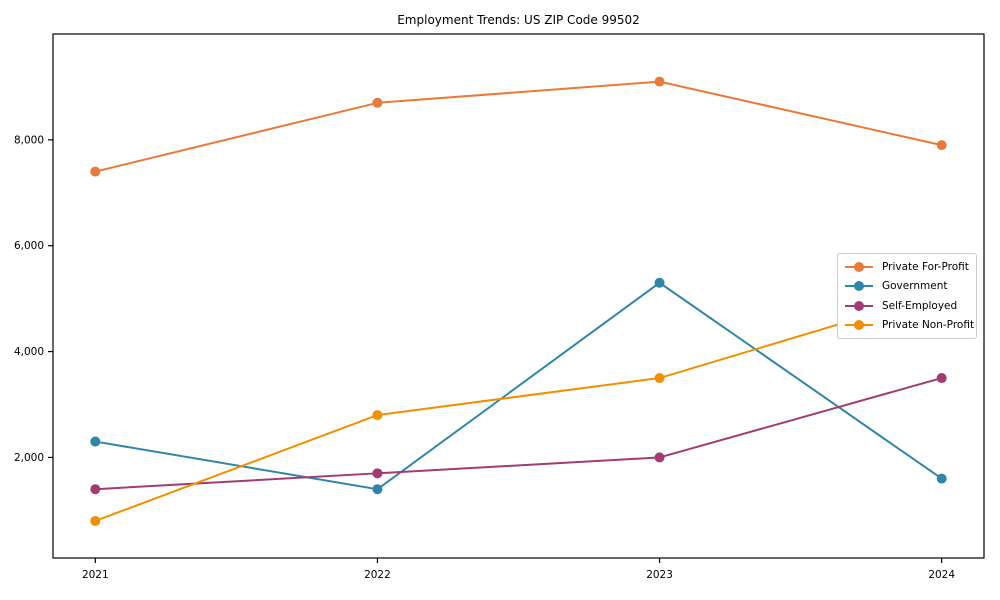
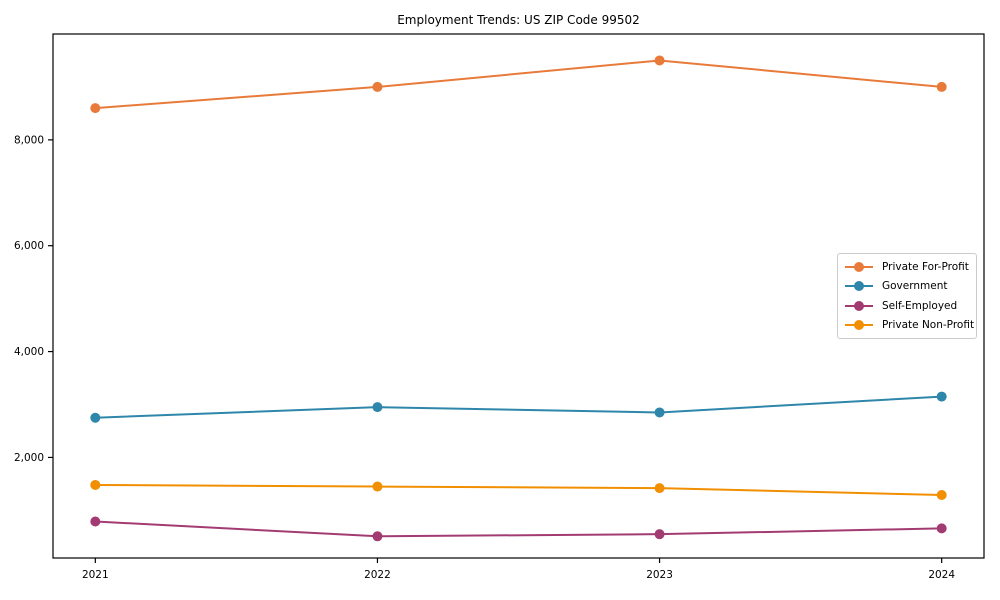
Private For-Profit/2021: 7400 -> 8600
Government/2021: 2300 -> 2800
Self-Employed/2021: 1400 -> 800
Private Non-Profit/2021: 800 -> 1500
Private For-Profit/2022: 8700 -> 9000
Government/2022: 1400 -> 3000
Self-Employed/2022: 1700 -> 500
Private Non-Profit/2022: 2800 -> 1400
Private For-Profit/2023: 9100 -> 9500
Government/2023: 5300 -> 2800
Self-Employed/2023: 2000 -> 600
Private Non-Profit/2023: 3500 -> 1400
Private For-Profit/2024: 7900 -> 9000
Government/2024: 1600 -> 3200
Self-Employed/2024: 3500 -> 700
Private Non-Profit/2024: 5100 -> 1300
